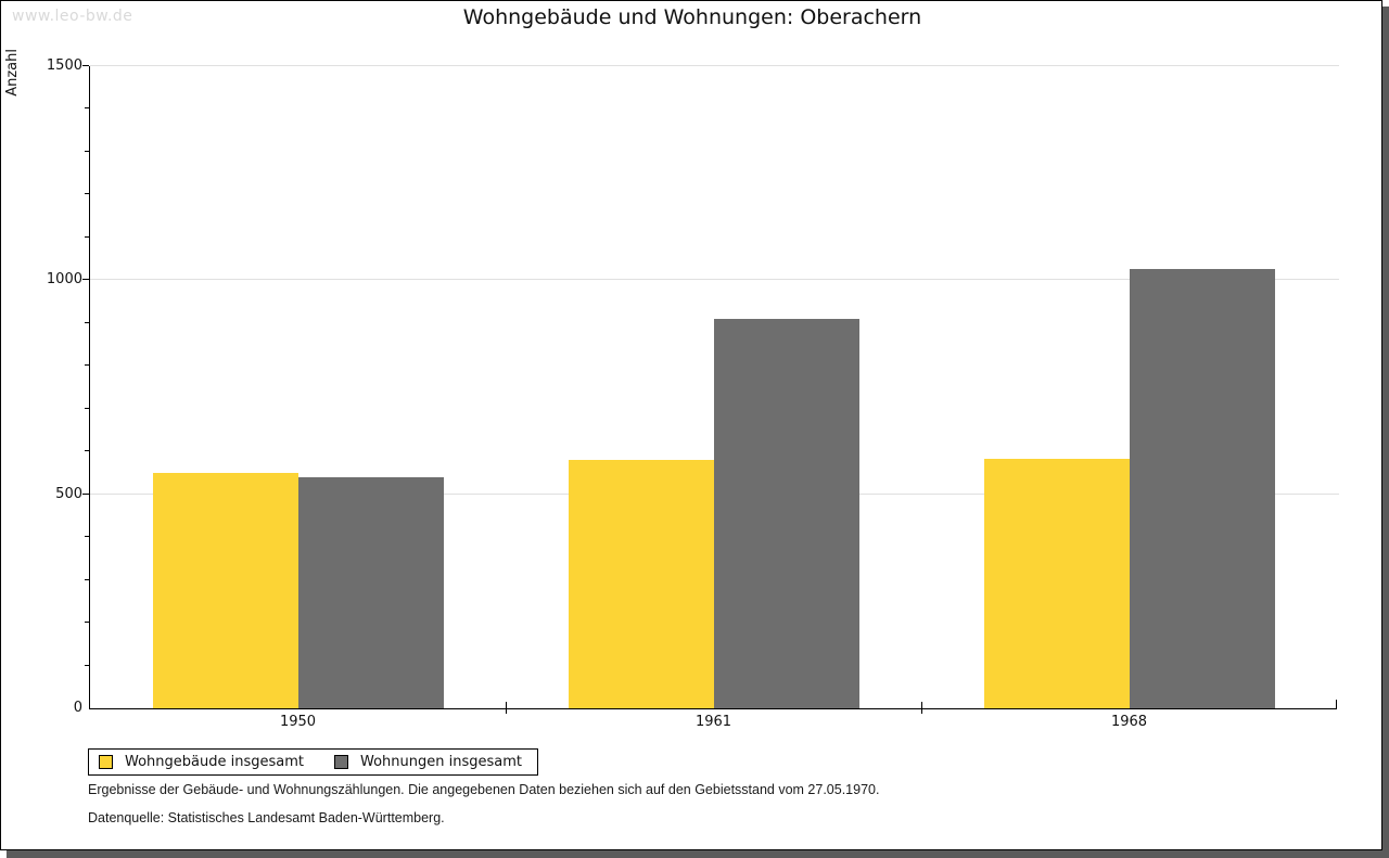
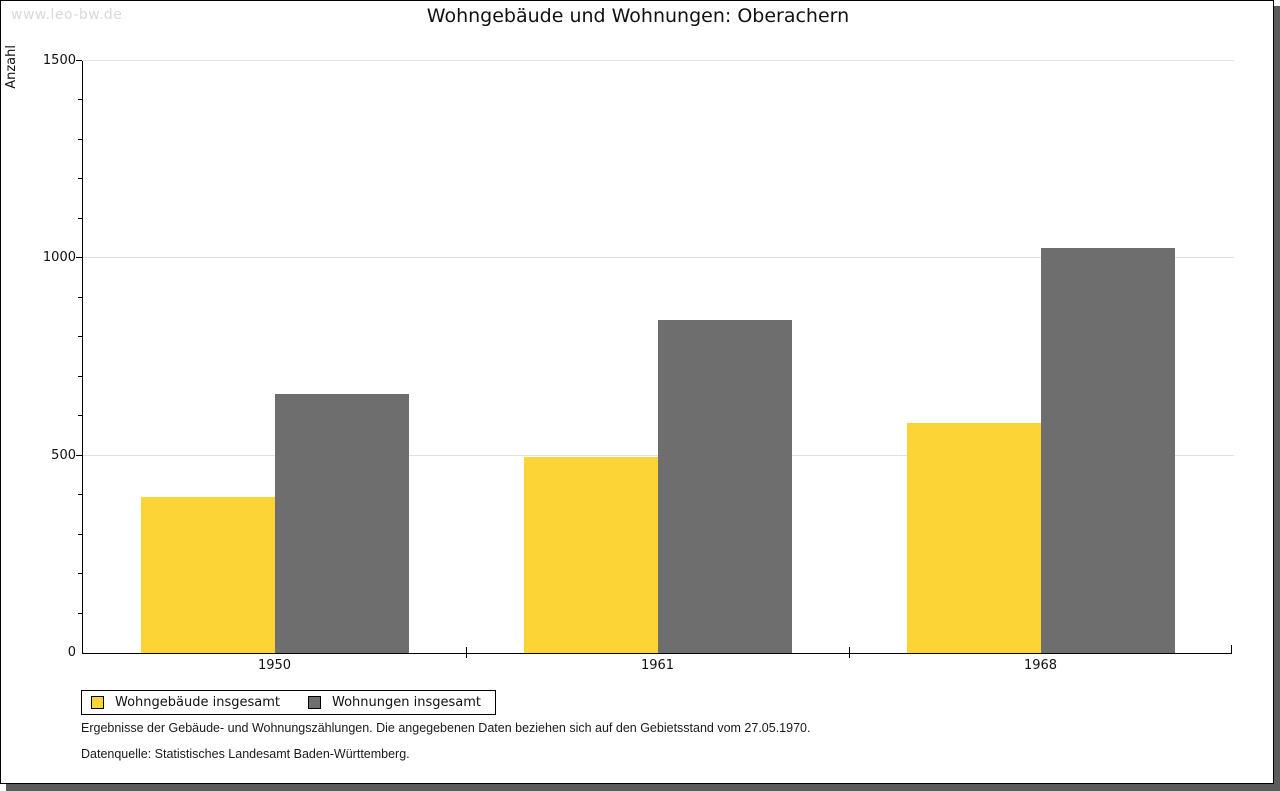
Wohngebäude insgesamt/1950: 550 -> 400
Wohnungen insgesamt/1950: 540 -> 660
Wohngebäude insgesamt/1961: 580 -> 500
Wohnungen insgesamt/1961: 910 -> 840
